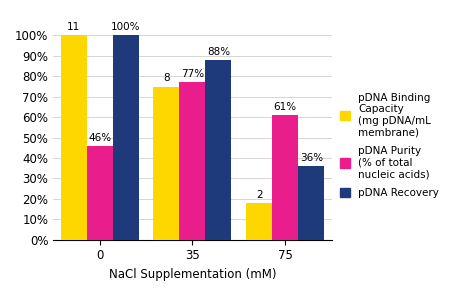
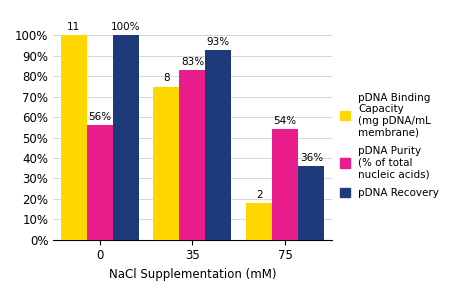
pDNA Purity (% of total nucleic acids)/0: 46% -> 56%
pDNA Purity (% of total nucleic acids)/35: 77% -> 83%
pDNA Recovery/35: 88% -> 93%
pDNA Purity (% of total nucleic acids)/75: 61% -> 54%
